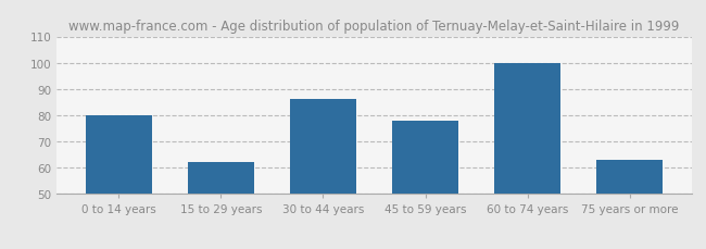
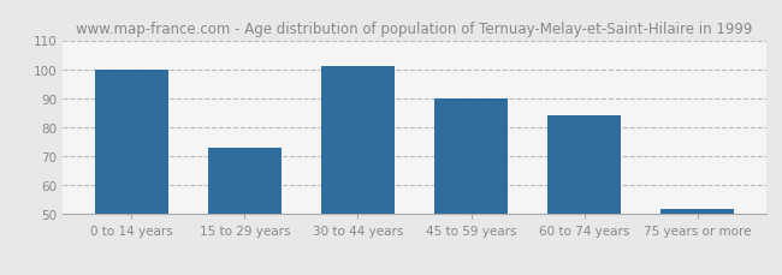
0 to 14 years: 80 -> 100
15 to 29 years: 62 -> 73
30 to 44 years: 86 -> 101
45 to 59 years: 78 -> 90
60 to 74 years: 100 -> 84
75 years or more: 63 -> 52
